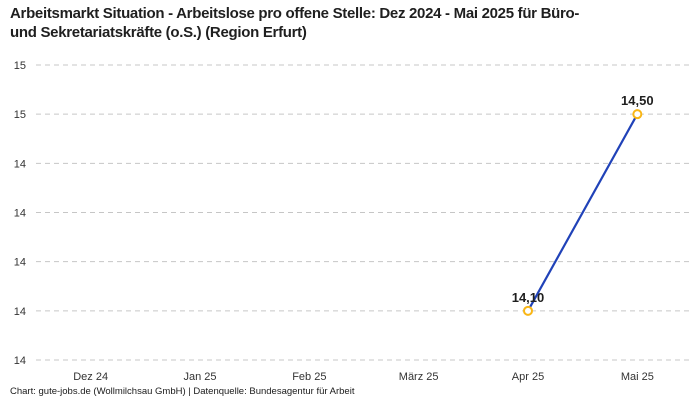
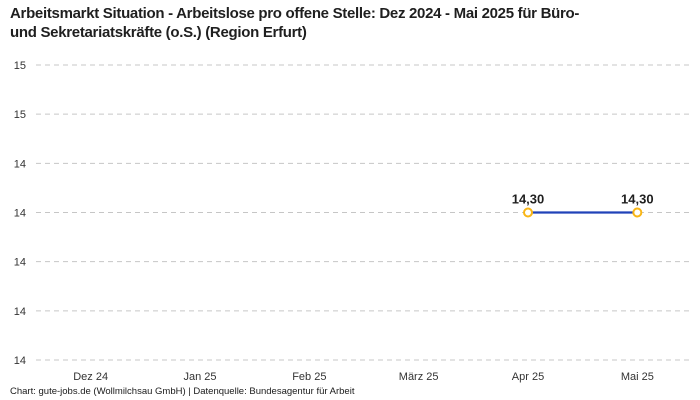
Apr 25: 14,10 -> 14,30
Mai 25: 14,50 -> 14,30
